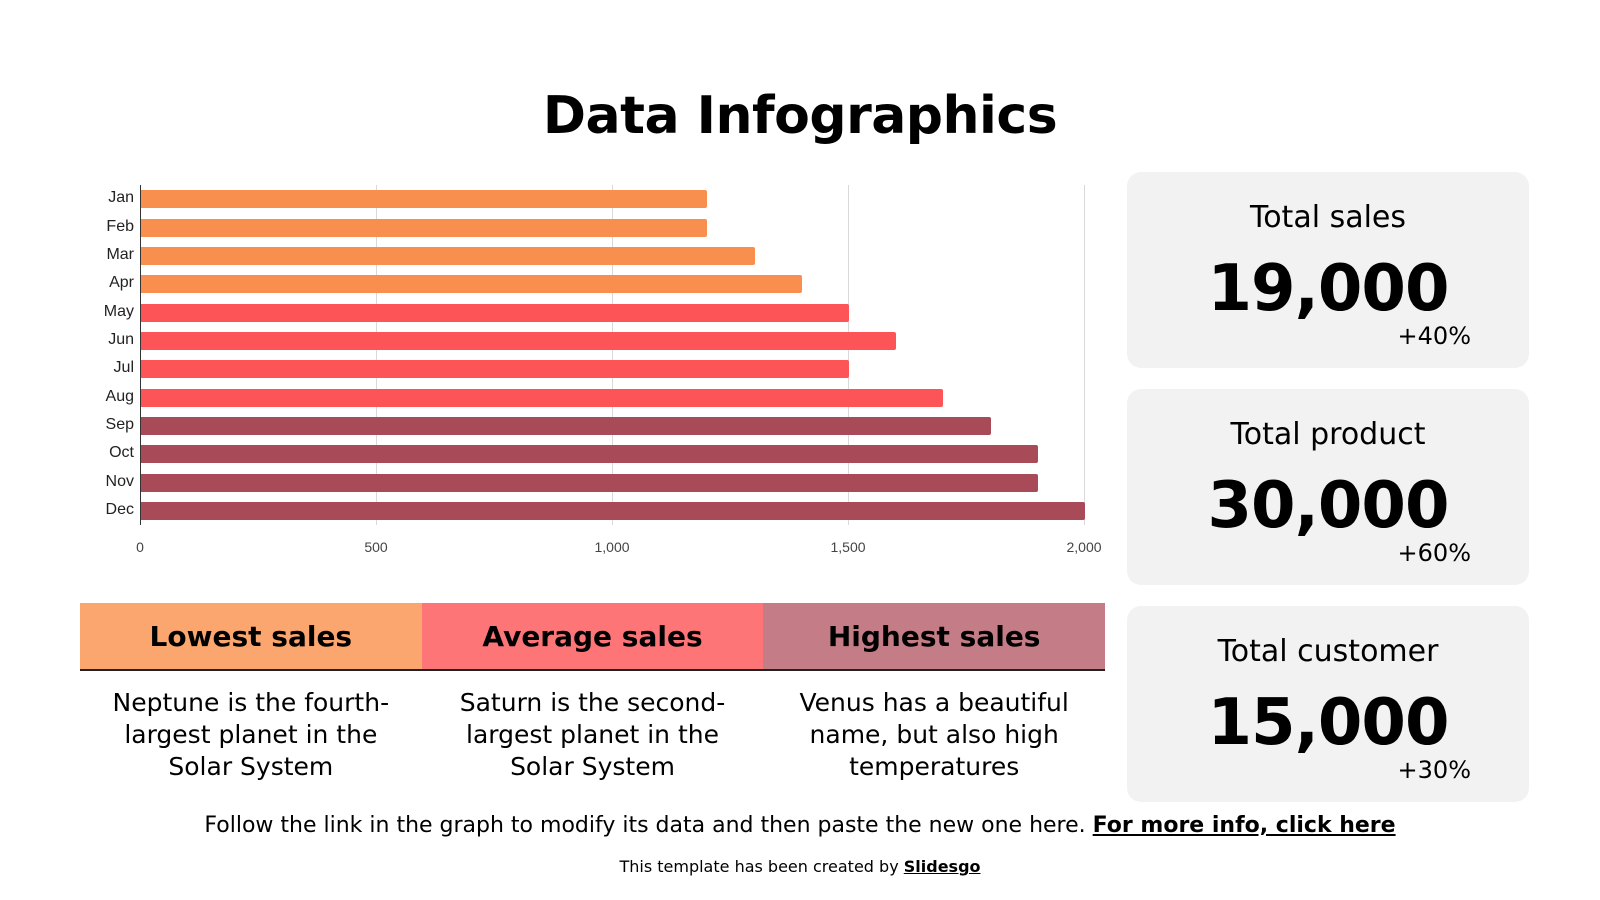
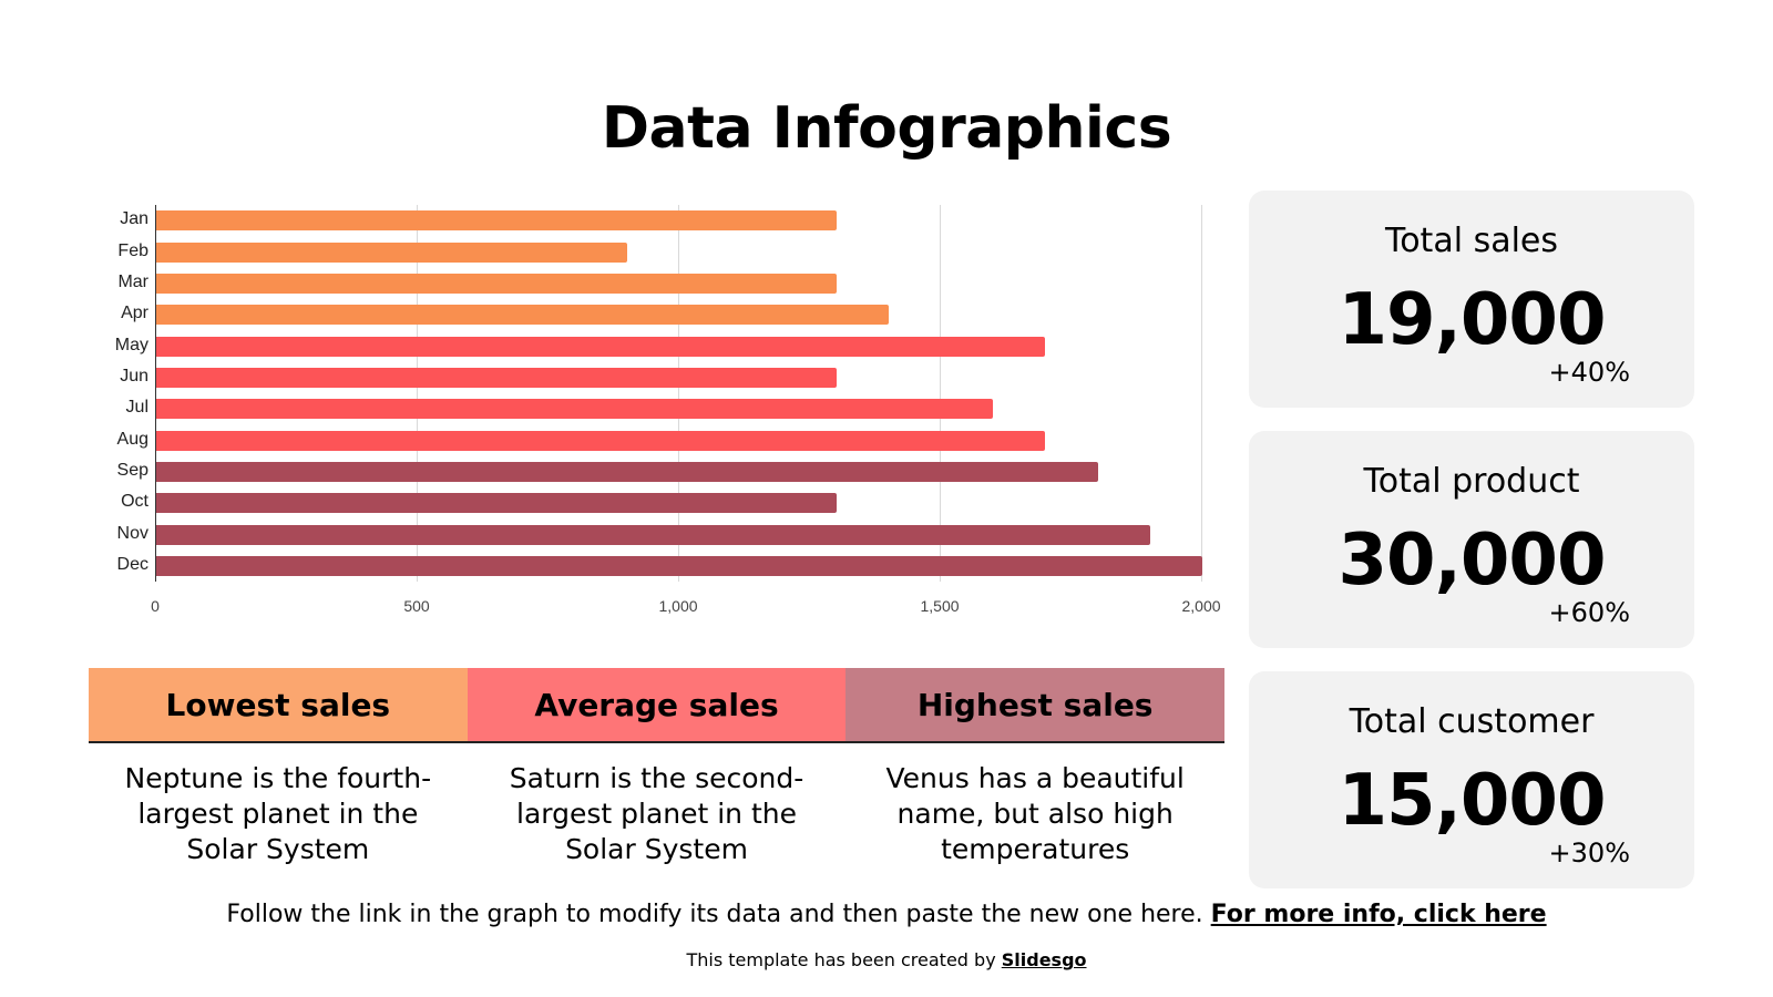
Jan: 1200 -> 1300
Feb: 1200 -> 900
May: 1500 -> 1700
Jun: 1600 -> 1300
Jul: 1500 -> 1600
Oct: 1900 -> 1300
